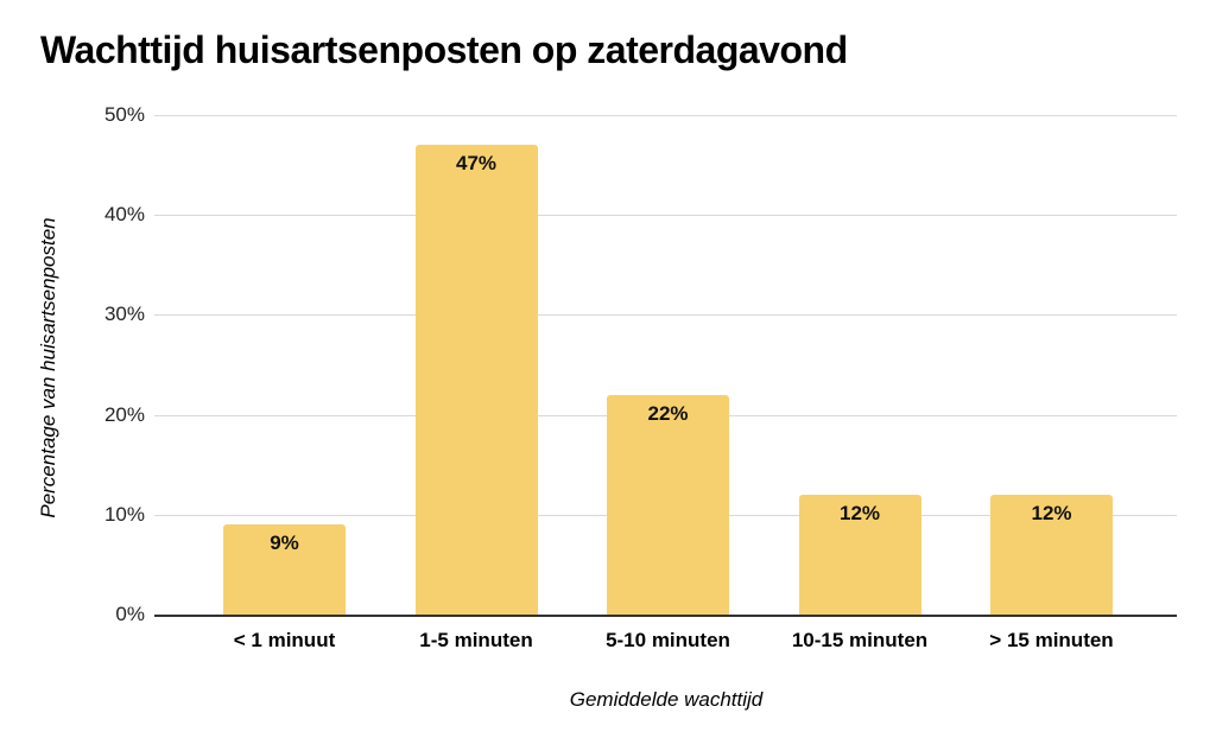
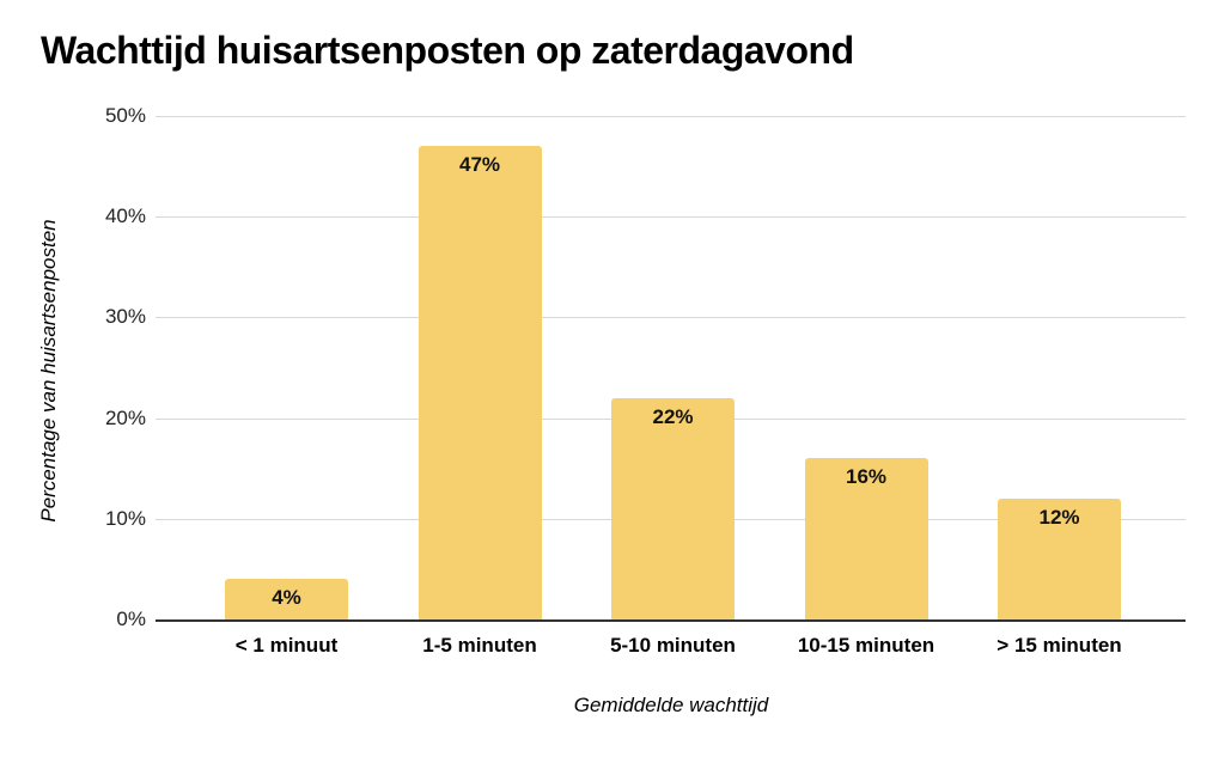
< 1 minuut: 9% -> 4%
10-15 minuten: 12% -> 16%
